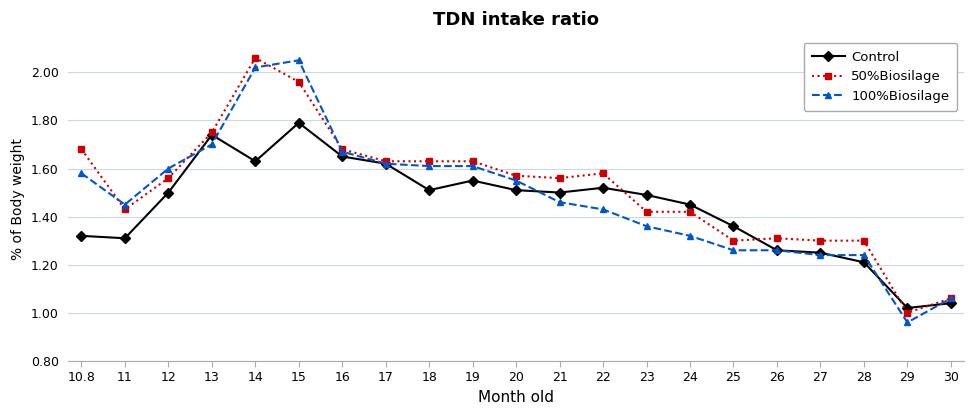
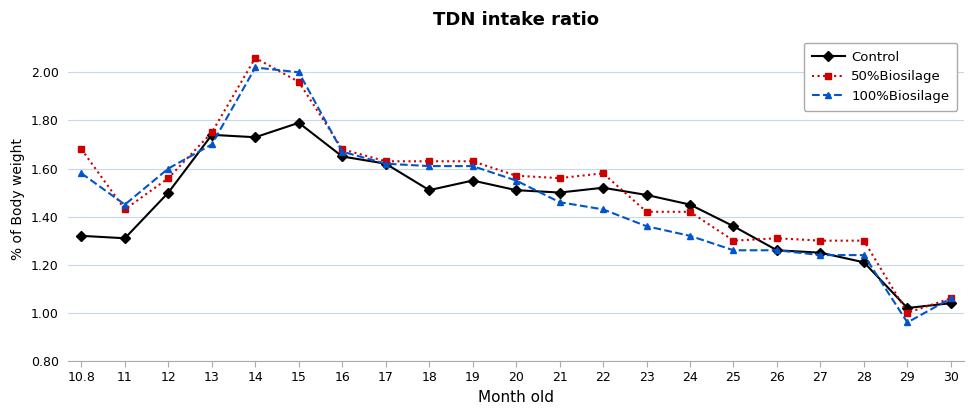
Control/14: 1.63 -> 1.73
100%Biosilage/15: 2.05 -> 2.00
